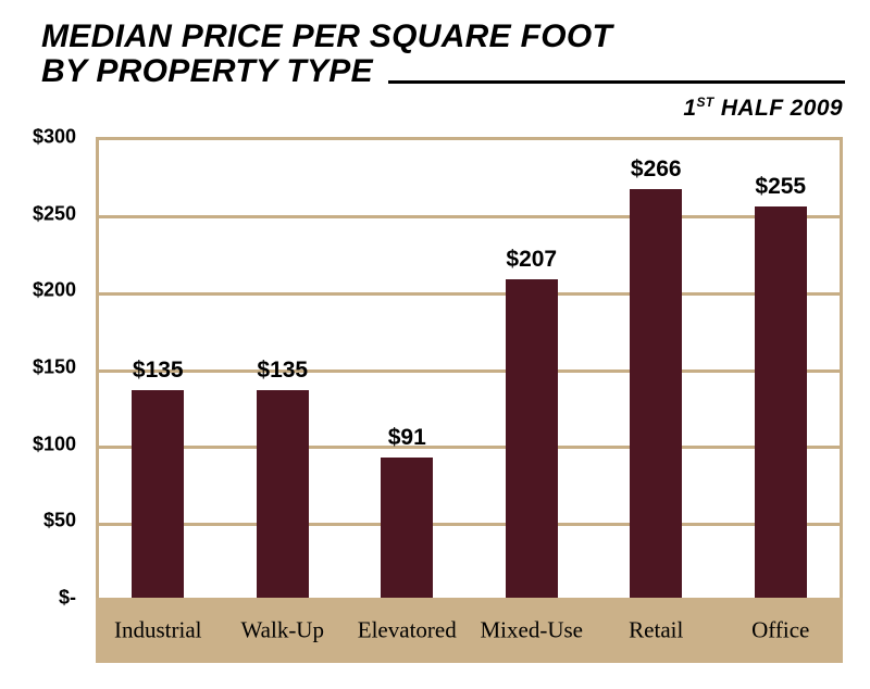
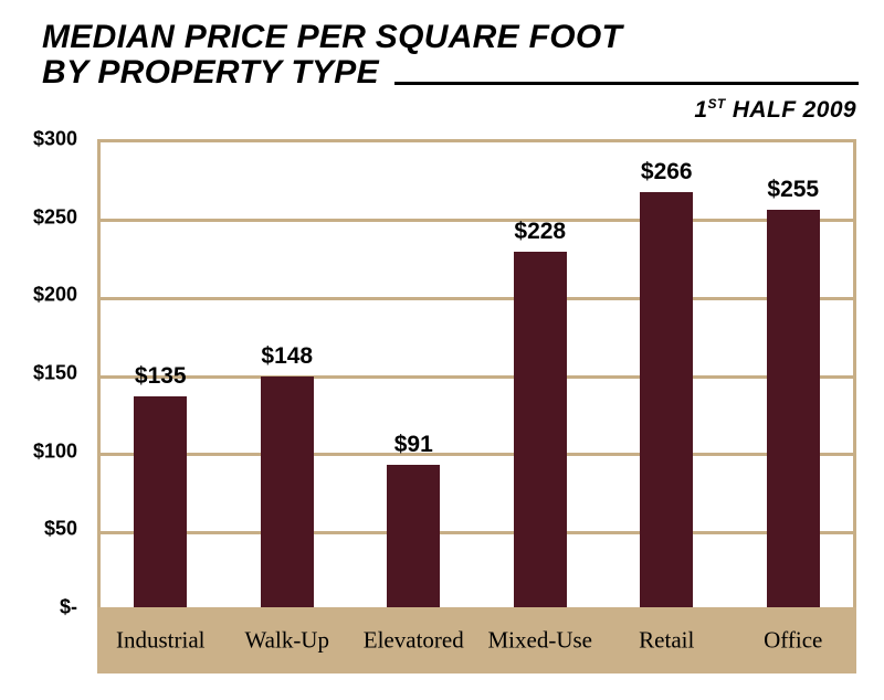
Walk-Up: $135 -> $148
Mixed-Use: $207 -> $228
